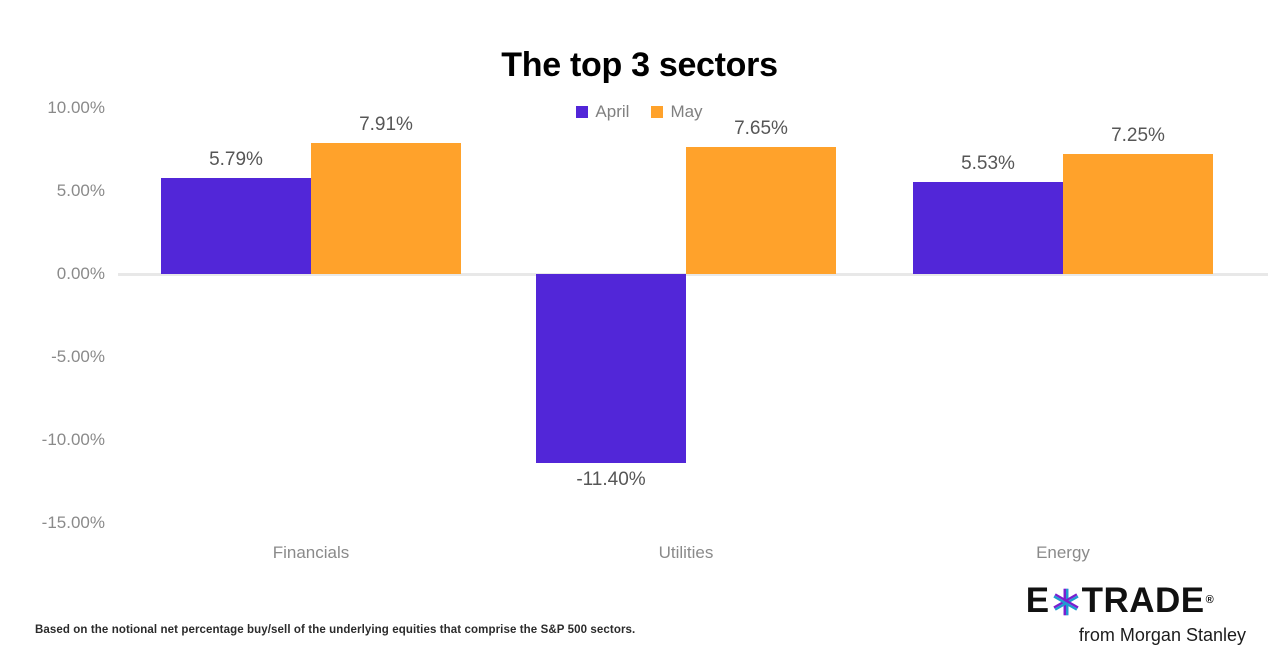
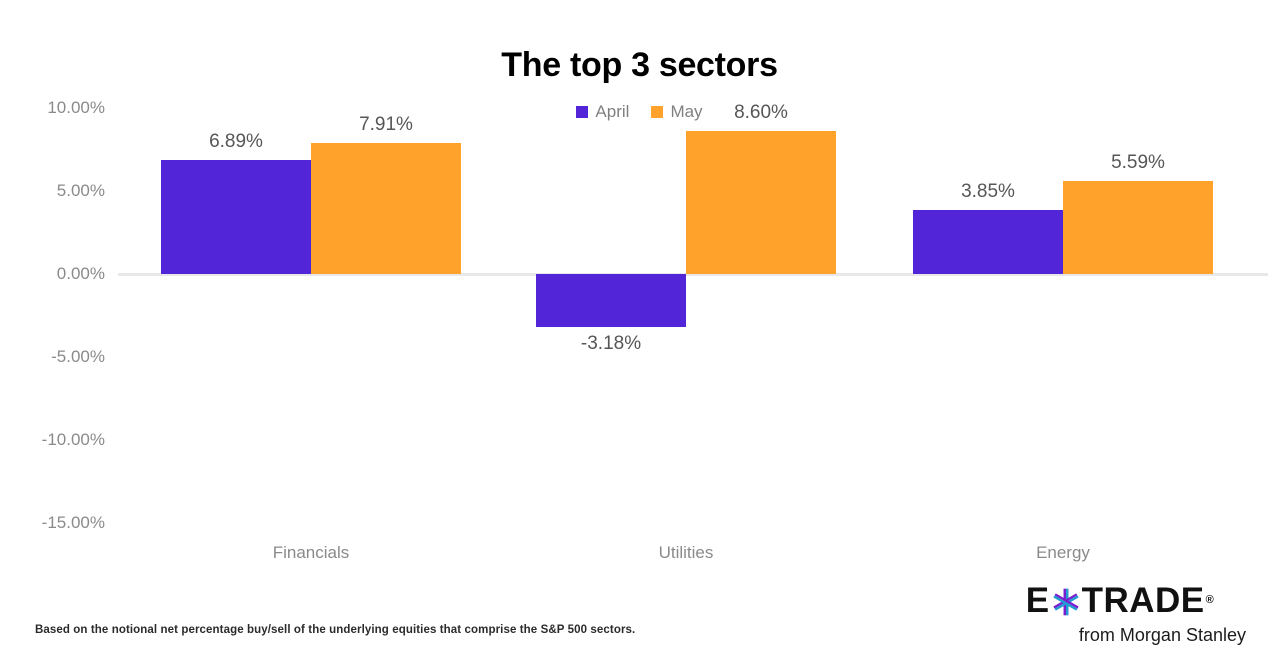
April/Financials: 5.79% -> 6.89%
April/Utilities: -11.40% -> -3.18%
May/Utilities: 7.65% -> 8.60%
April/Energy: 5.53% -> 3.85%
May/Energy: 7.25% -> 5.59%
